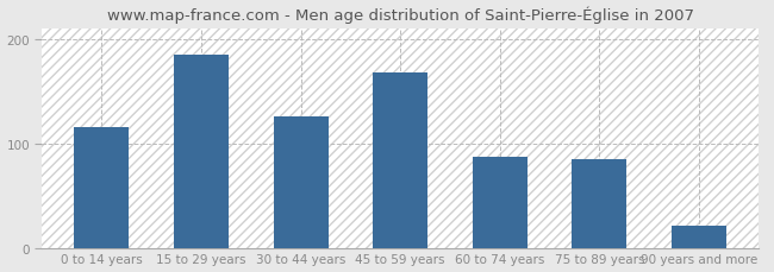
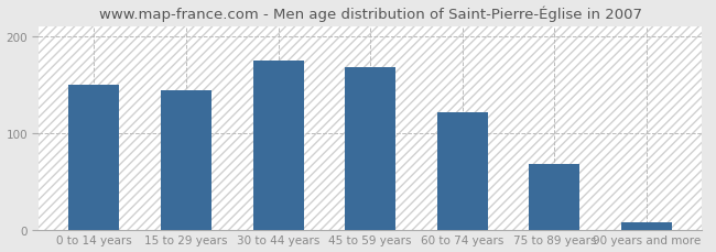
0 to 14 years: 116 -> 150
15 to 29 years: 186 -> 145
30 to 44 years: 126 -> 175
60 to 74 years: 88 -> 122
75 to 89 years: 86 -> 68
90 years and more: 22 -> 8
